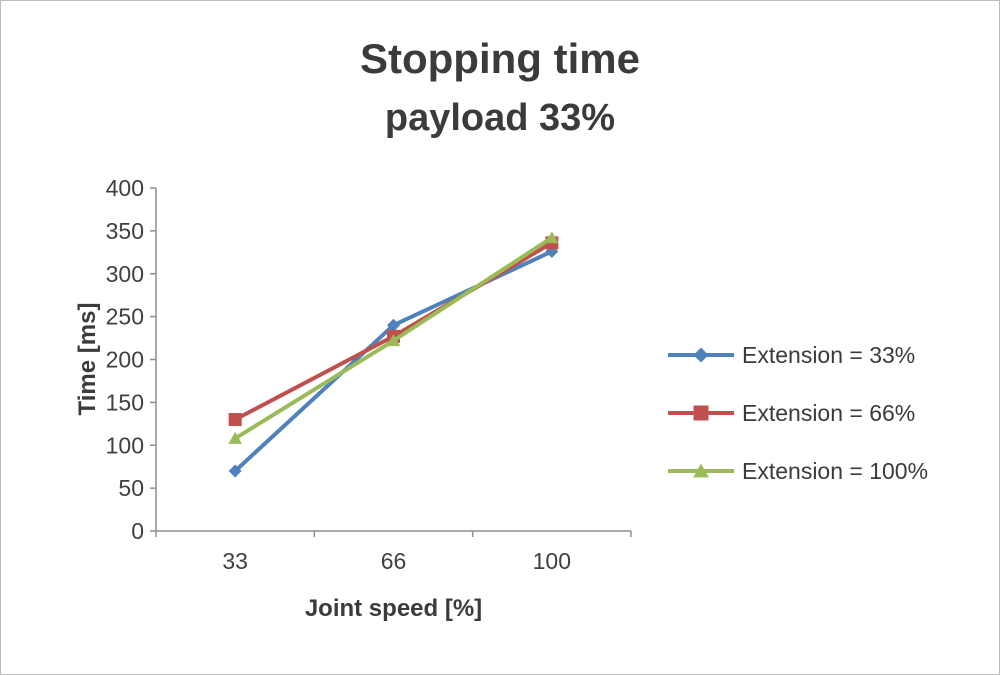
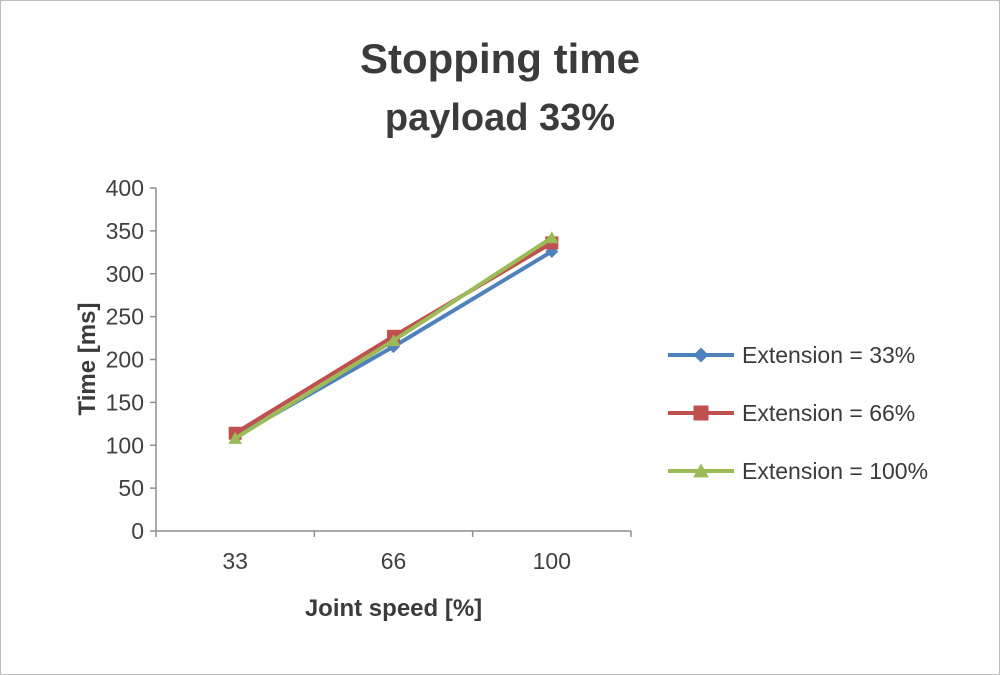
Extension = 33%/33: 70 -> 110
Extension = 66%/33: 130 -> 110
Extension = 33%/66: 240 -> 220
